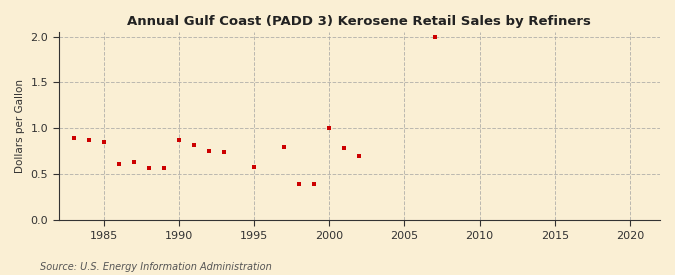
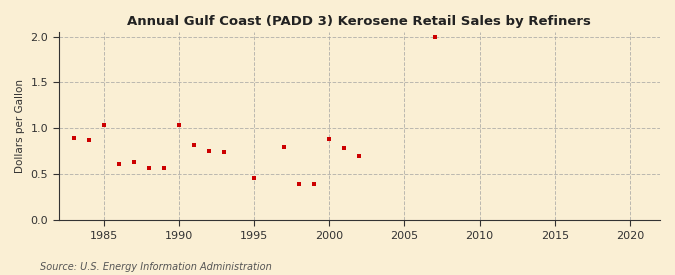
1985: 0.85 -> 1.04
1990: 0.87 -> 1.04
1995: 0.58 -> 0.46
2000: 1.00 -> 0.88
